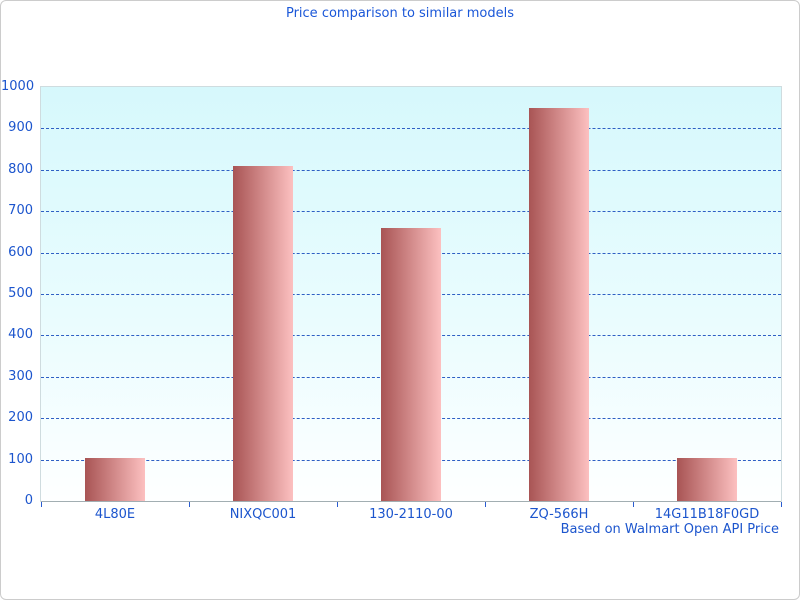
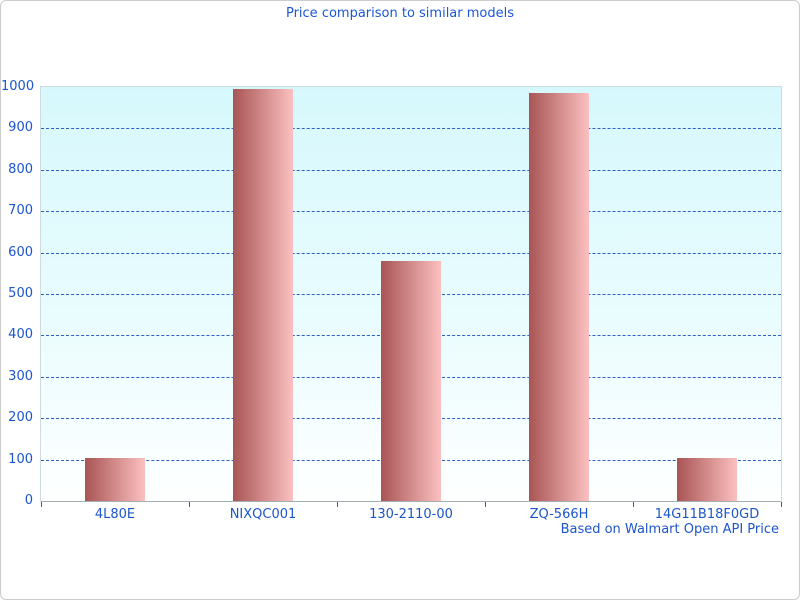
NIXQC001: 810 -> 1000
130-2110-00: 660 -> 580
ZQ-566H: 950 -> 980
